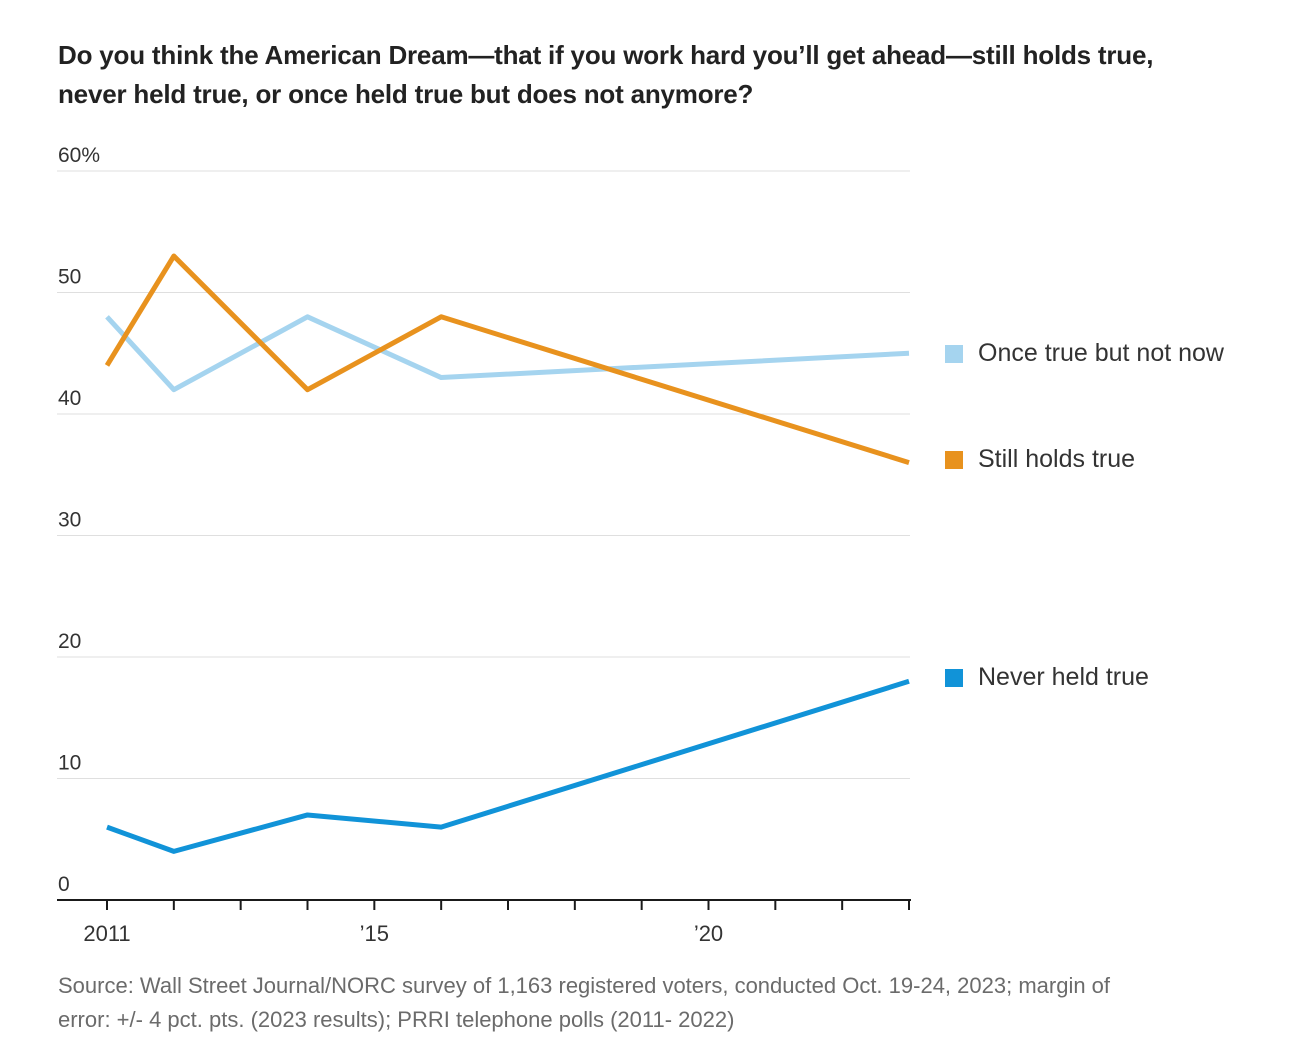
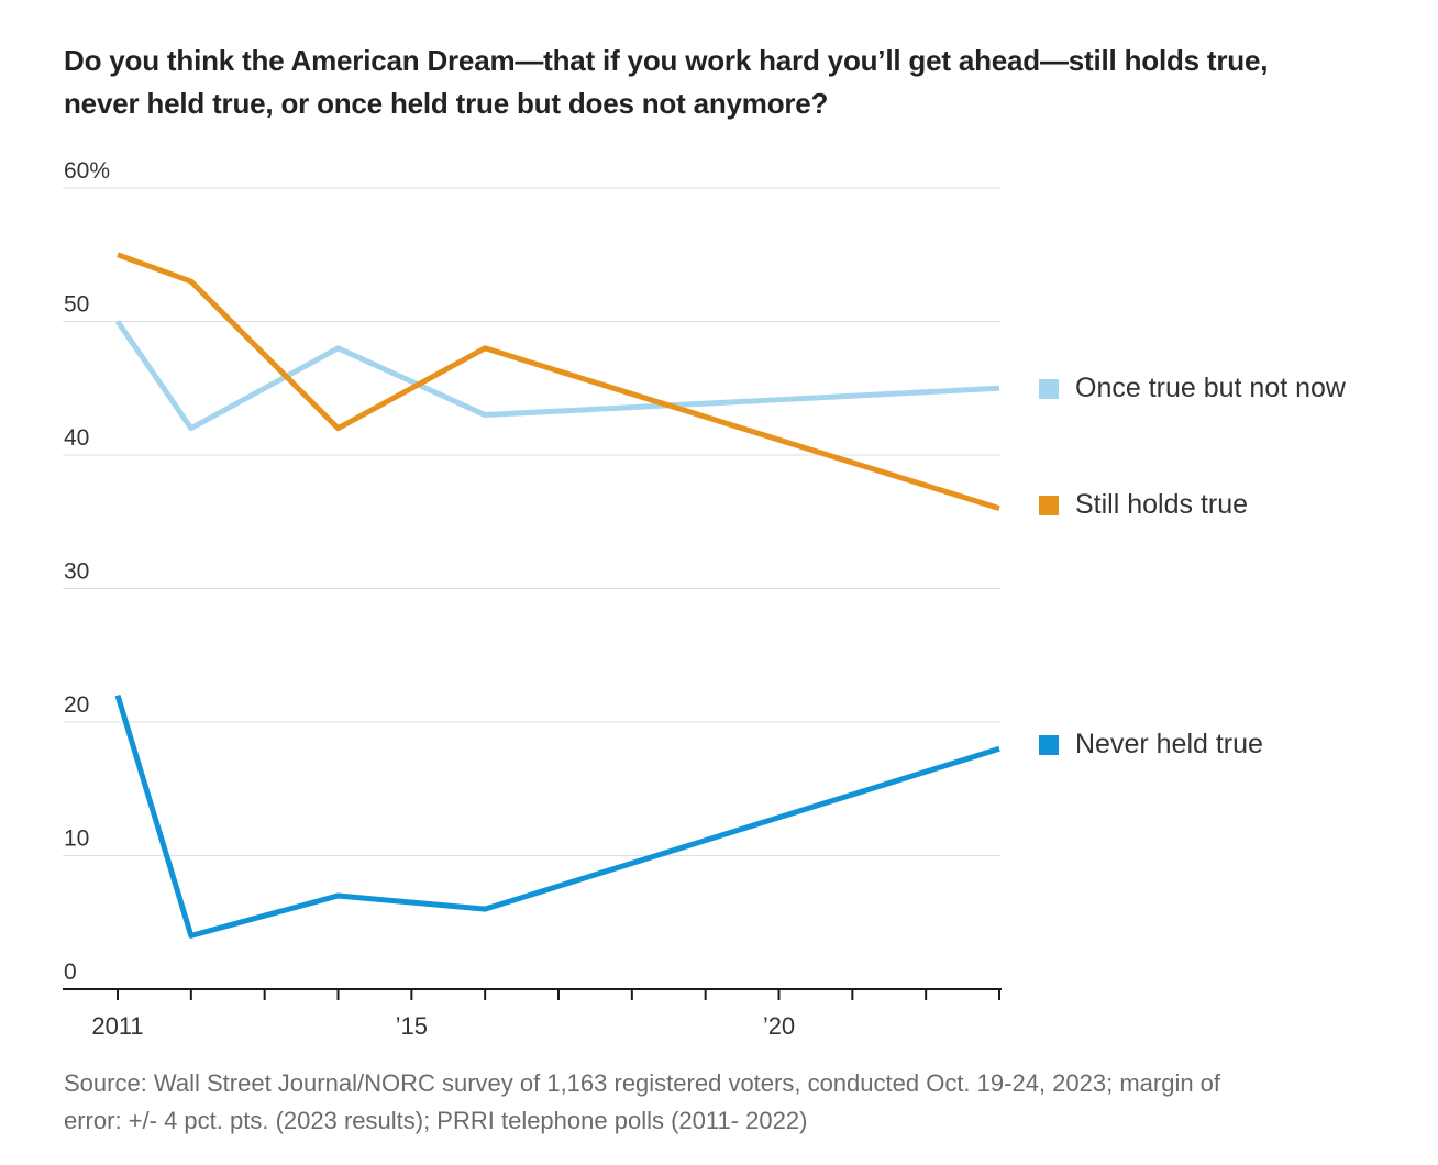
Once true but not now/2011: 48% -> 50%
Still holds true/2011: 44% -> 55%
Never held true/2011: 6% -> 22%
